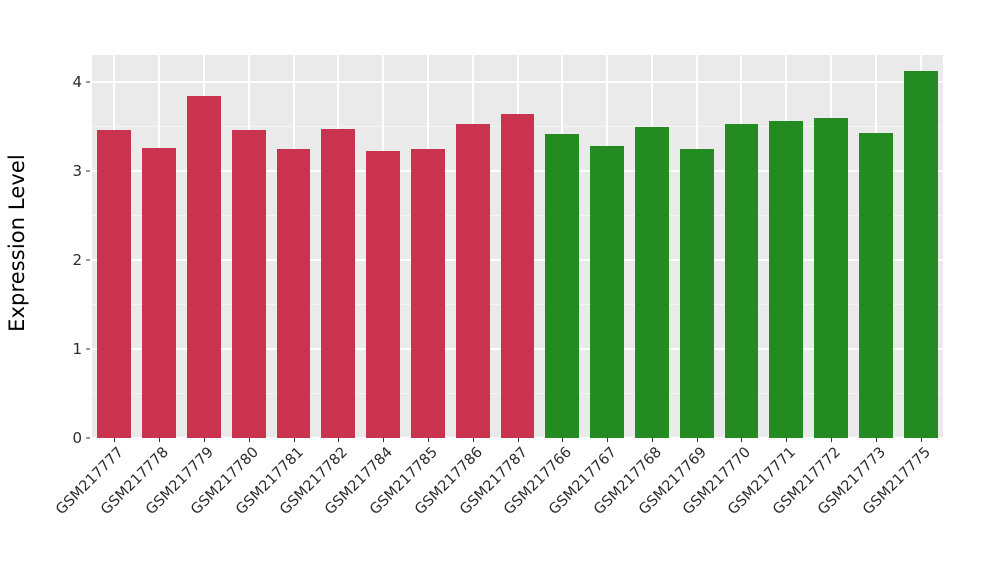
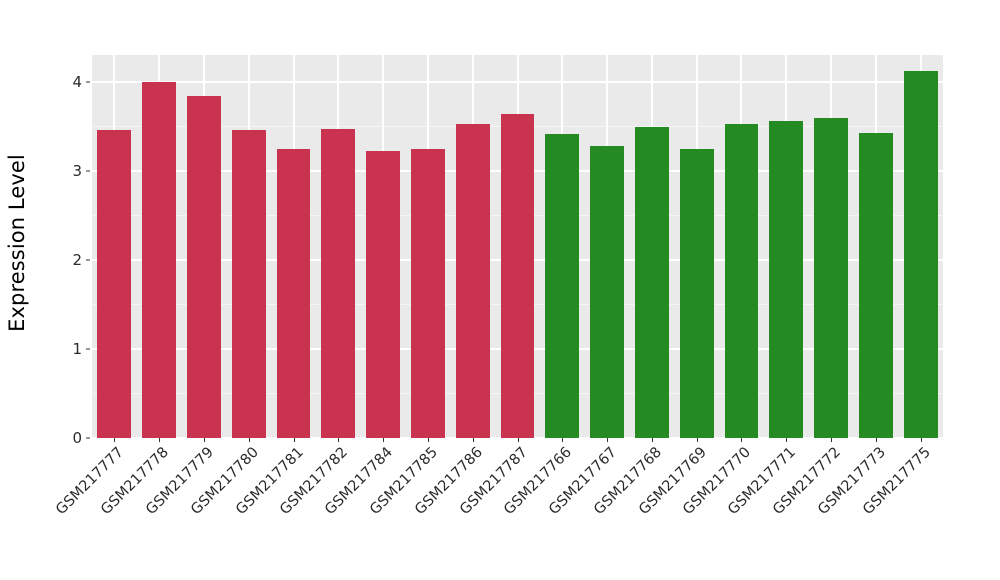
GSM217778: 3.3 -> 4.0
